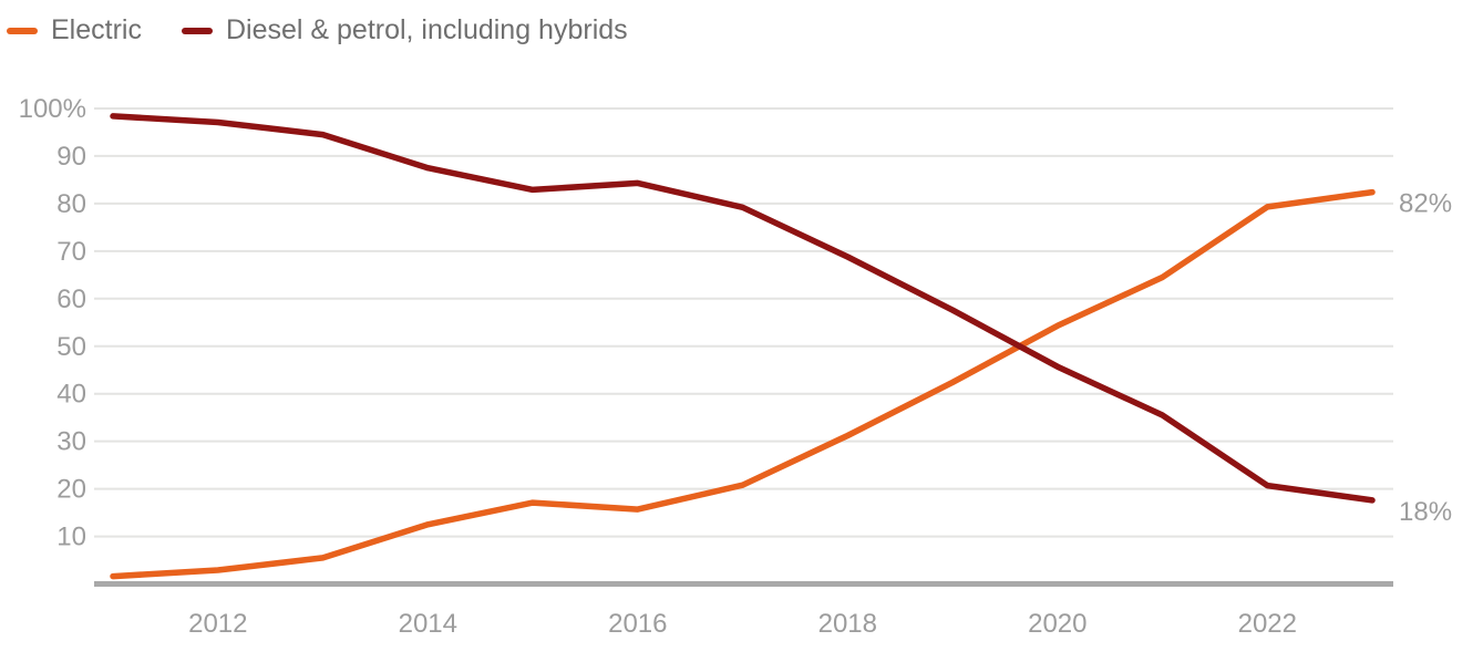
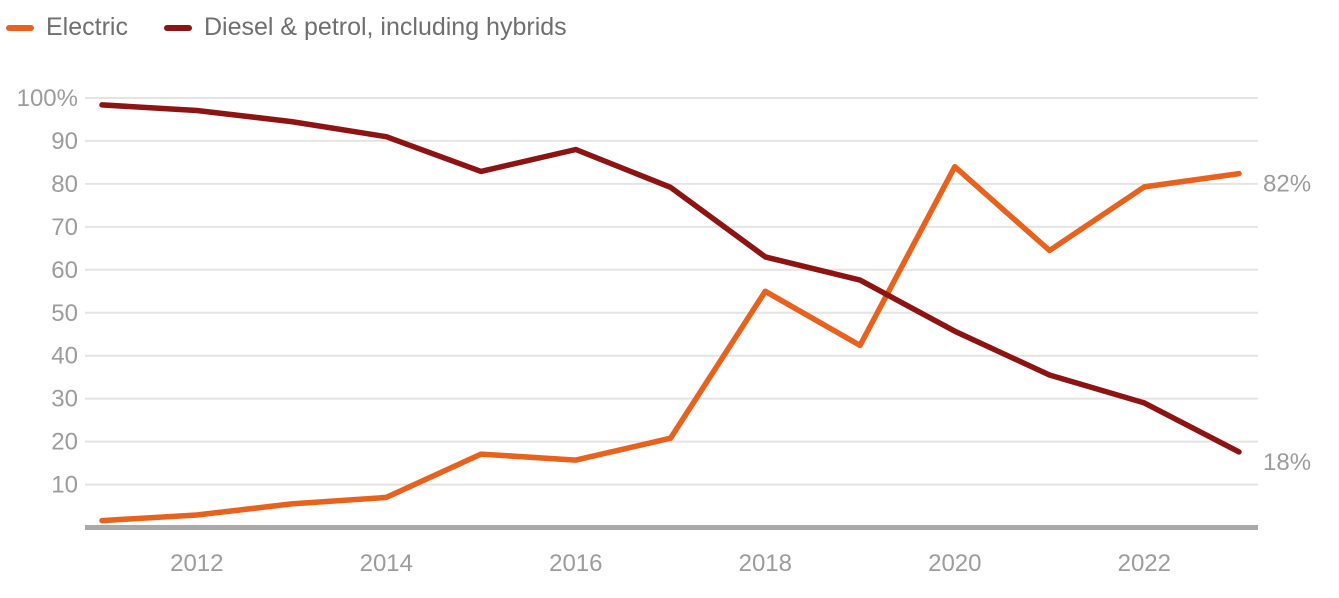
Electric/2014: 12% -> 7%
Diesel & petrol, including hybrids/2014: 88% -> 91%
Diesel & petrol, including hybrids/2016: 84% -> 88%
Electric/2018: 31% -> 55%
Diesel & petrol, including hybrids/2018: 69% -> 63%
Electric/2020: 54% -> 84%
Diesel & petrol, including hybrids/2022: 21% -> 29%
